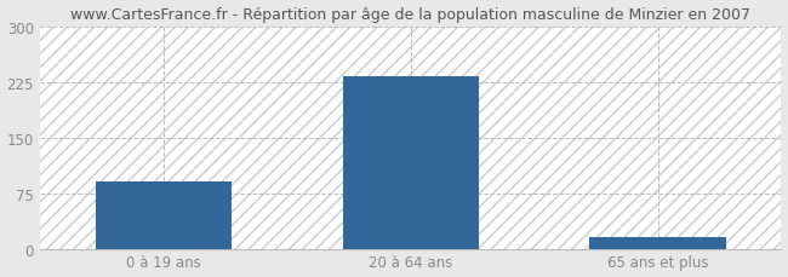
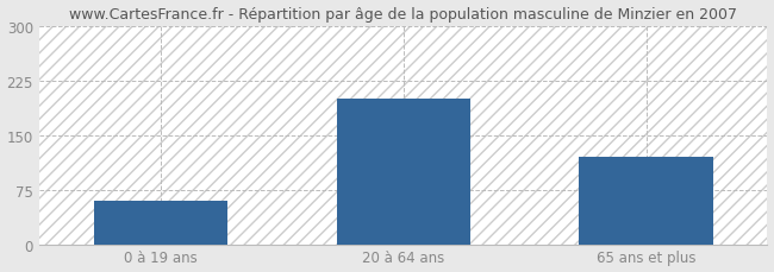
0 à 19 ans: 90 -> 60
20 à 64 ans: 232 -> 200
65 ans et plus: 15 -> 120
